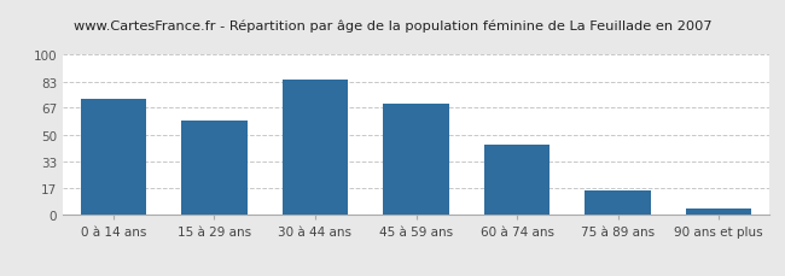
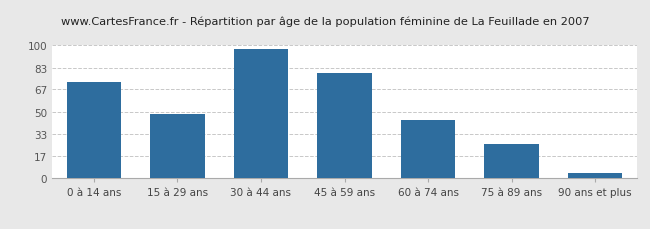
15 à 29 ans: 59 -> 48
30 à 44 ans: 84 -> 97
45 à 59 ans: 69 -> 79
75 à 89 ans: 15 -> 26
